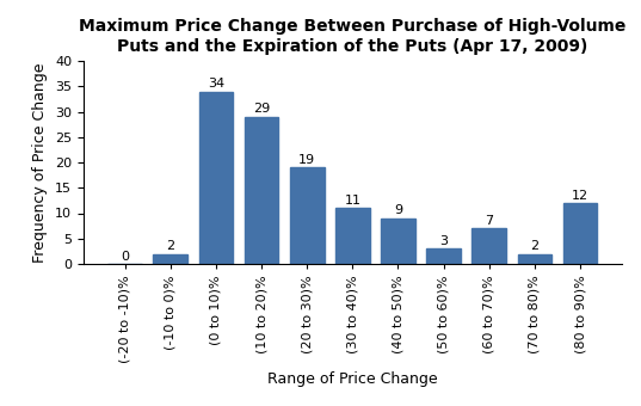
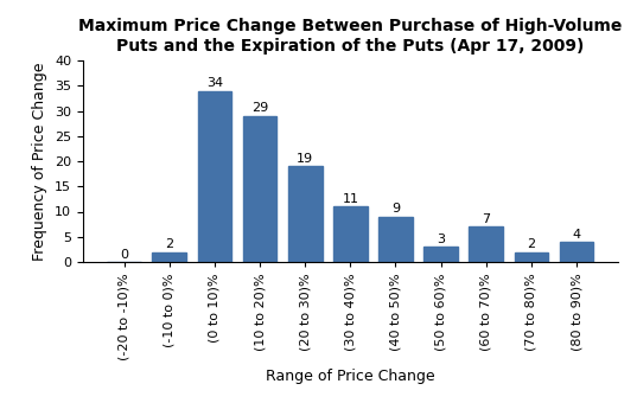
(80 to 90)%: 12 -> 4
